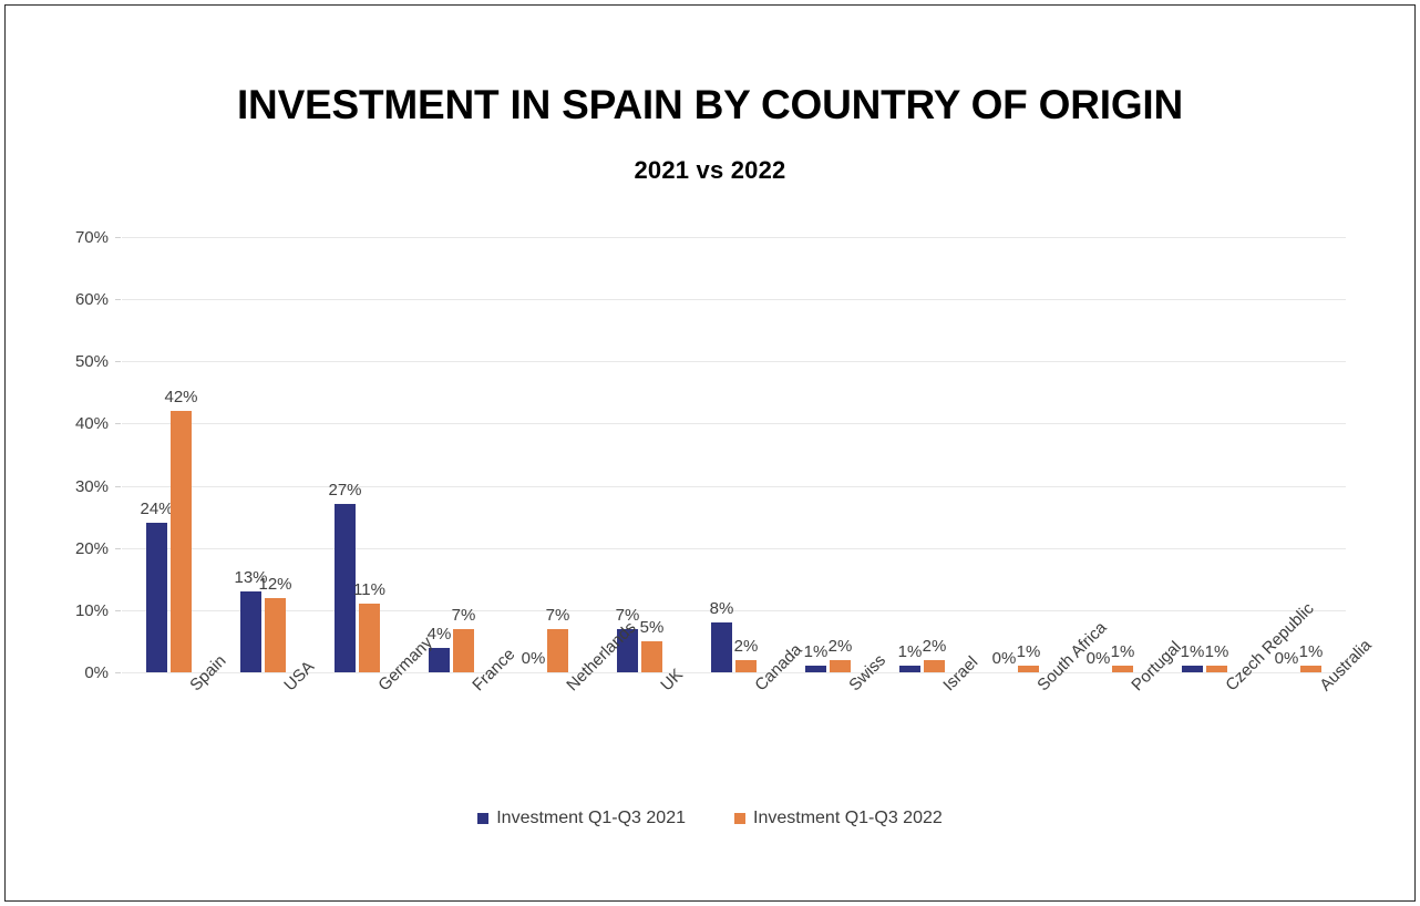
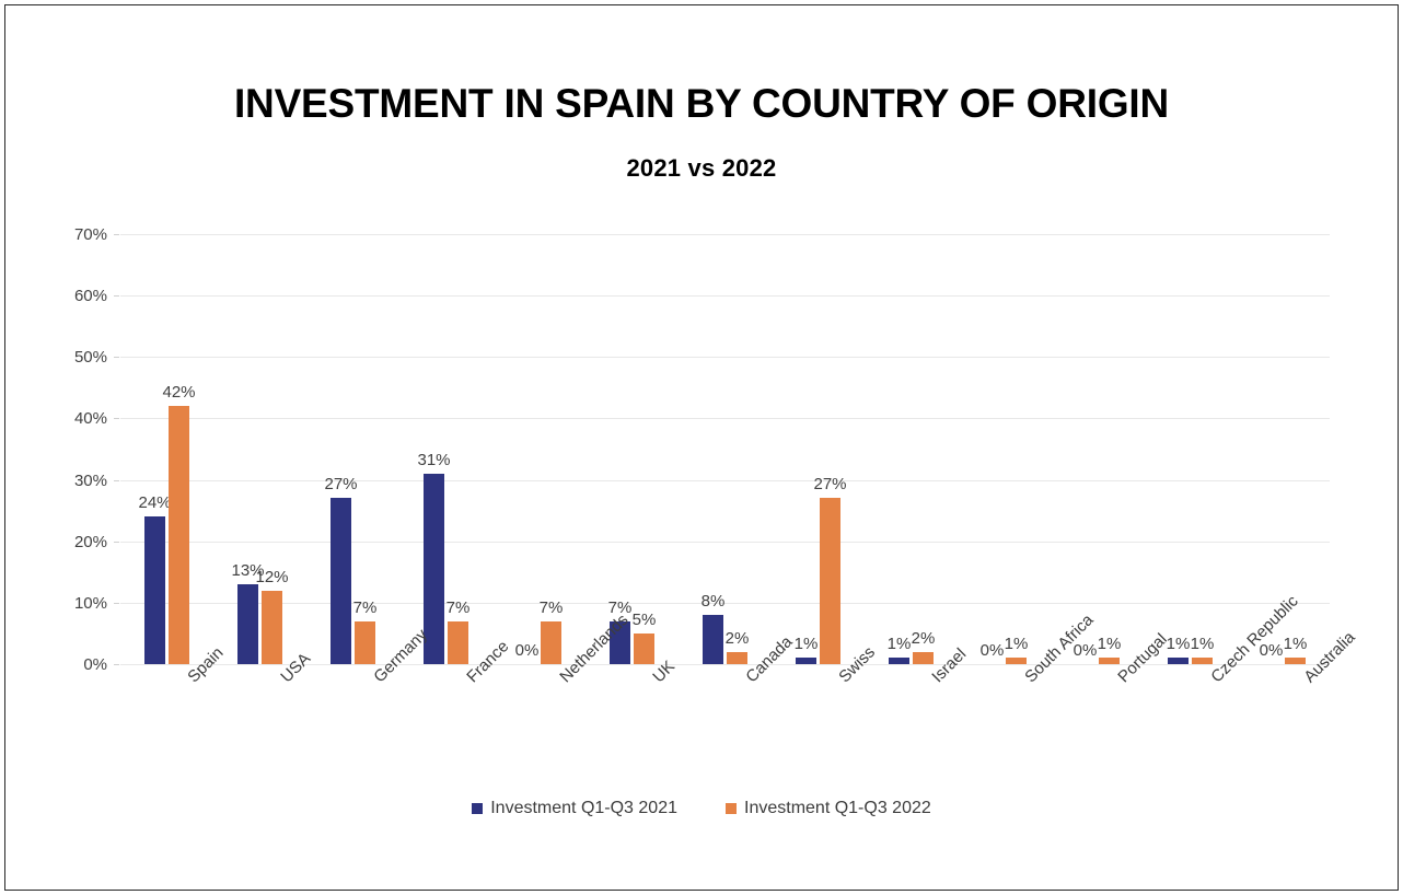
Investment Q1-Q3 2022/Germany: 11% -> 7%
Investment Q1-Q3 2021/France: 4% -> 31%
Investment Q1-Q3 2022/Swiss: 2% -> 27%
